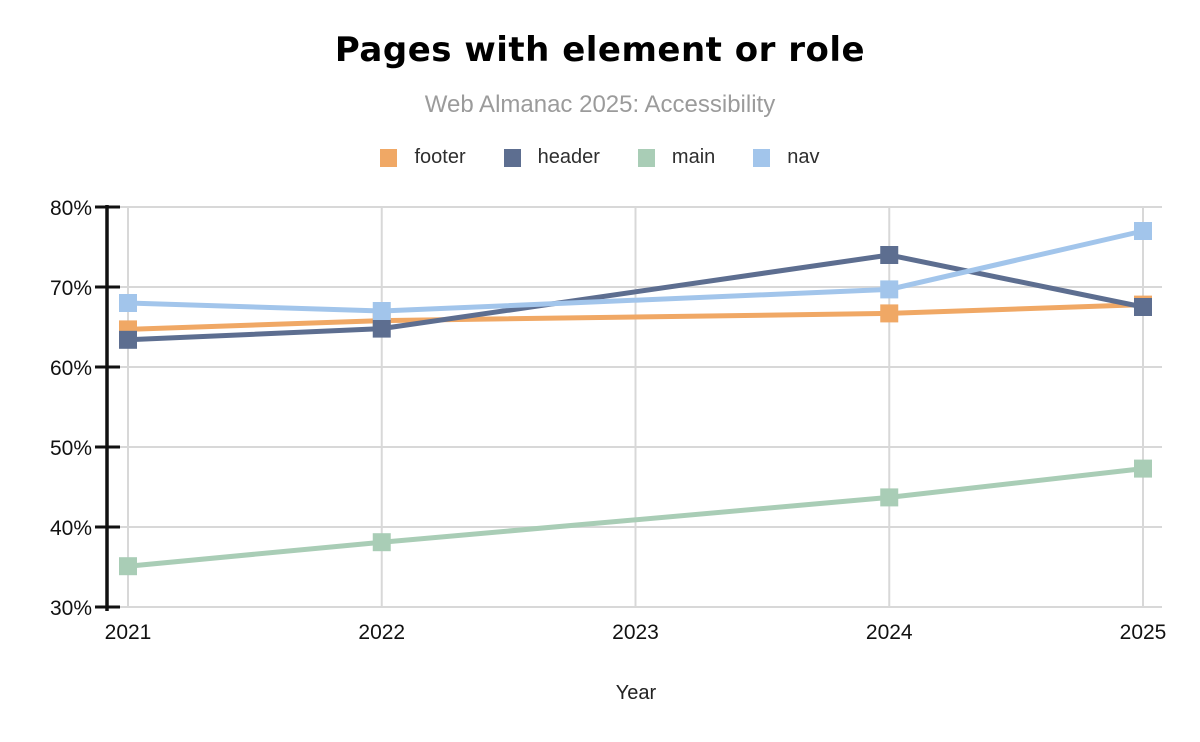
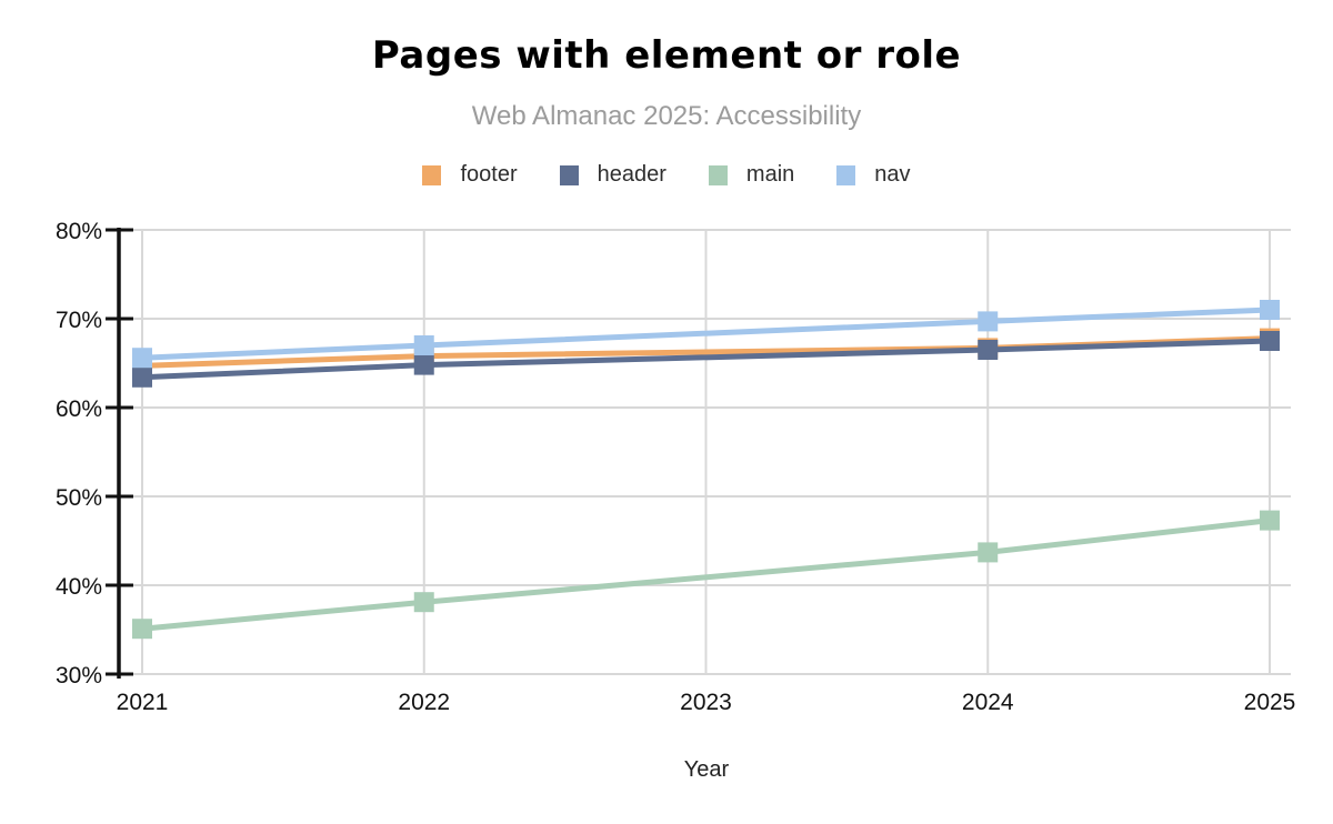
nav/2021: 68% -> 66%
header/2024: 74% -> 66%
nav/2025: 77% -> 71%
